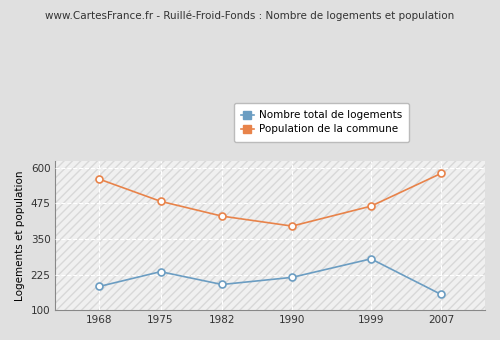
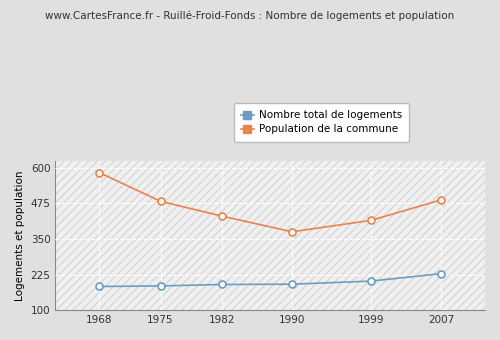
Population de la commune/1968: 560 -> 583
Nombre total de logements/1975: 235 -> 185
Nombre total de logements/1990: 215 -> 191
Population de la commune/1990: 395 -> 375
Nombre total de logements/1999: 280 -> 202
Population de la commune/1999: 465 -> 415
Nombre total de logements/2007: 155 -> 228
Population de la commune/2007: 580 -> 487
